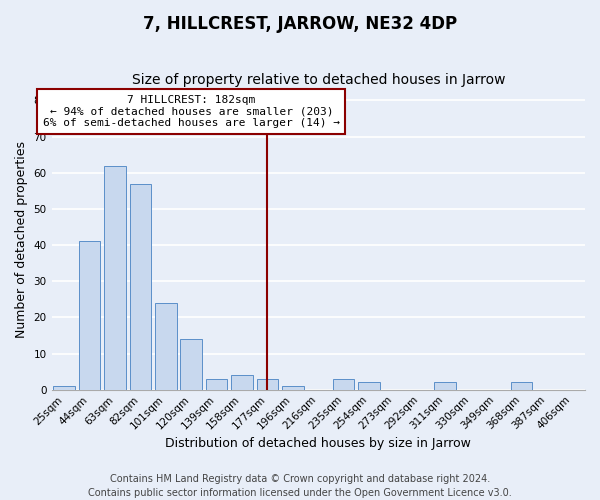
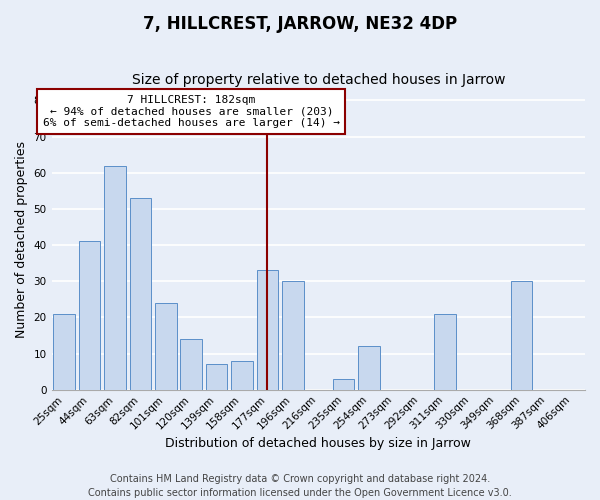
25sqm: 1 -> 21
82sqm: 57 -> 53
139sqm: 3 -> 7
158sqm: 4 -> 8
177sqm: 3 -> 33
196sqm: 1 -> 30
254sqm: 2 -> 12
311sqm: 2 -> 21
368sqm: 2 -> 30
